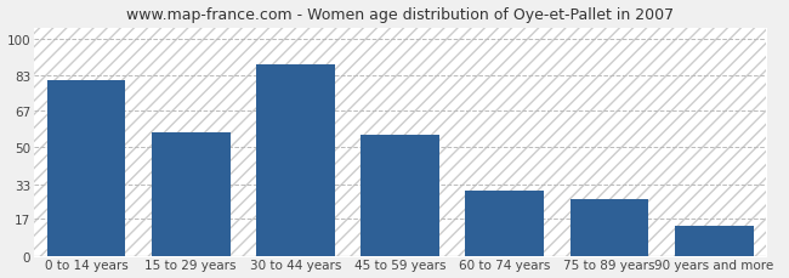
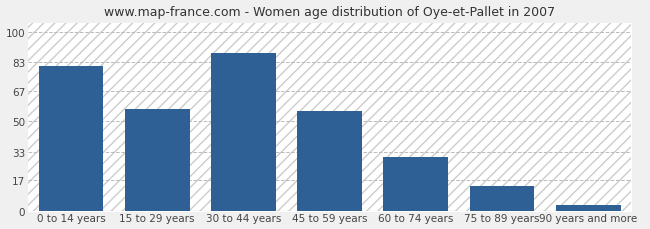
75 to 89 years: 26 -> 14
90 years and more: 14 -> 3
